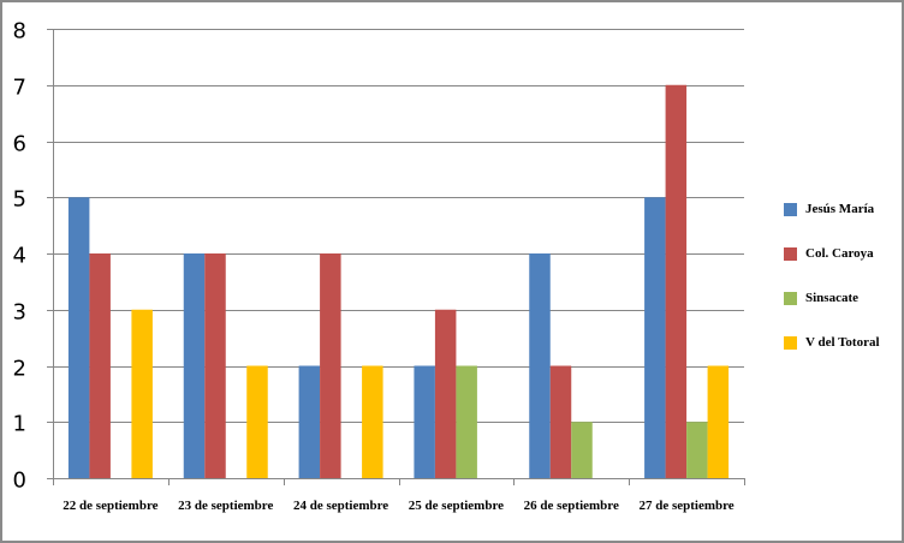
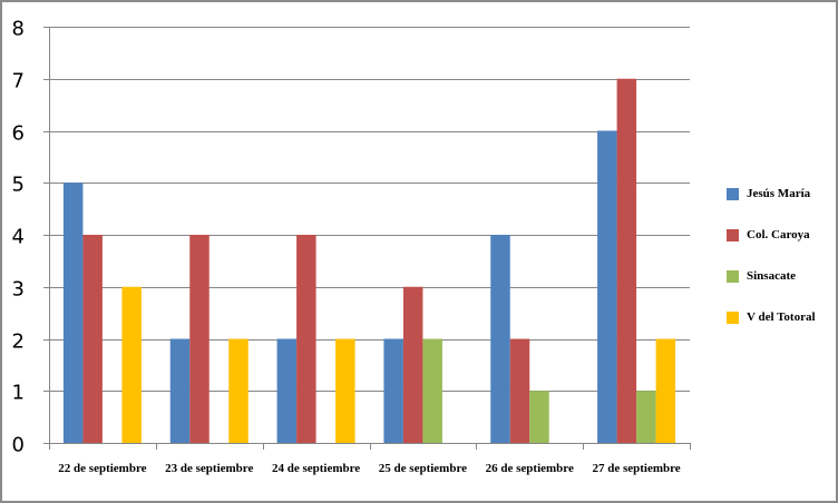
Jesús María/23 de septiembre: 4 -> 2
Jesús María/27 de septiembre: 5 -> 6
